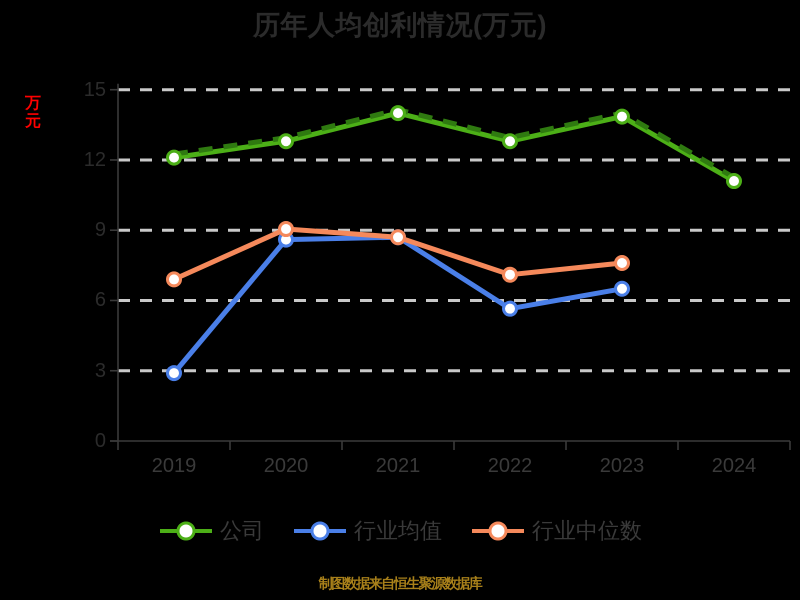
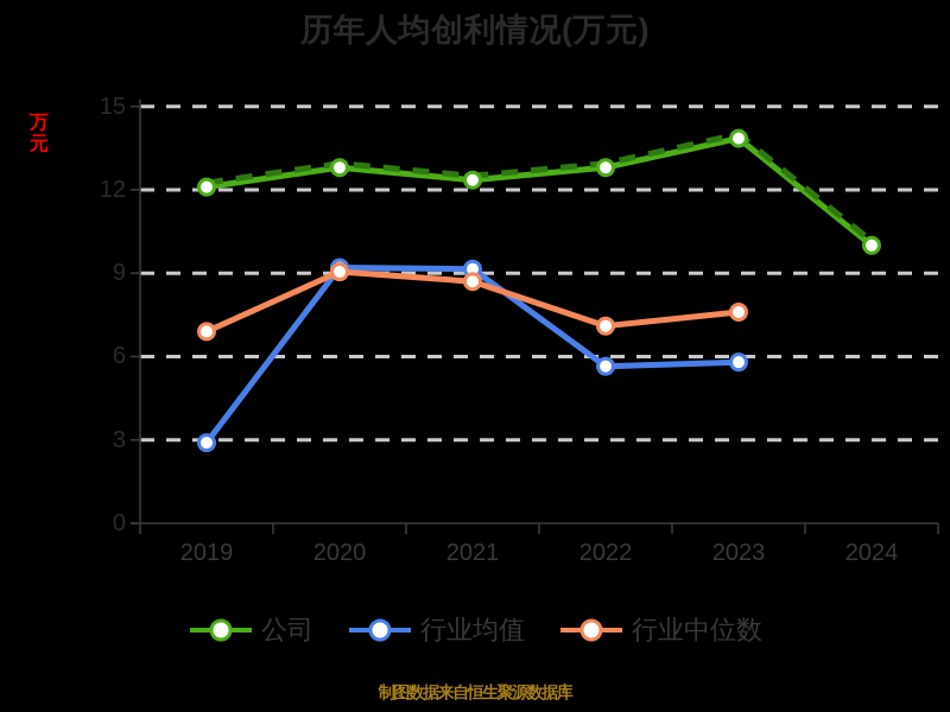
行业均值/2020: 8.6 -> 9.2
公司/2021: 14.0 -> 12.3
行业均值/2021: 8.7 -> 9.2
行业均值/2023: 6.5 -> 5.8
公司/2024: 11.1 -> 10.0
